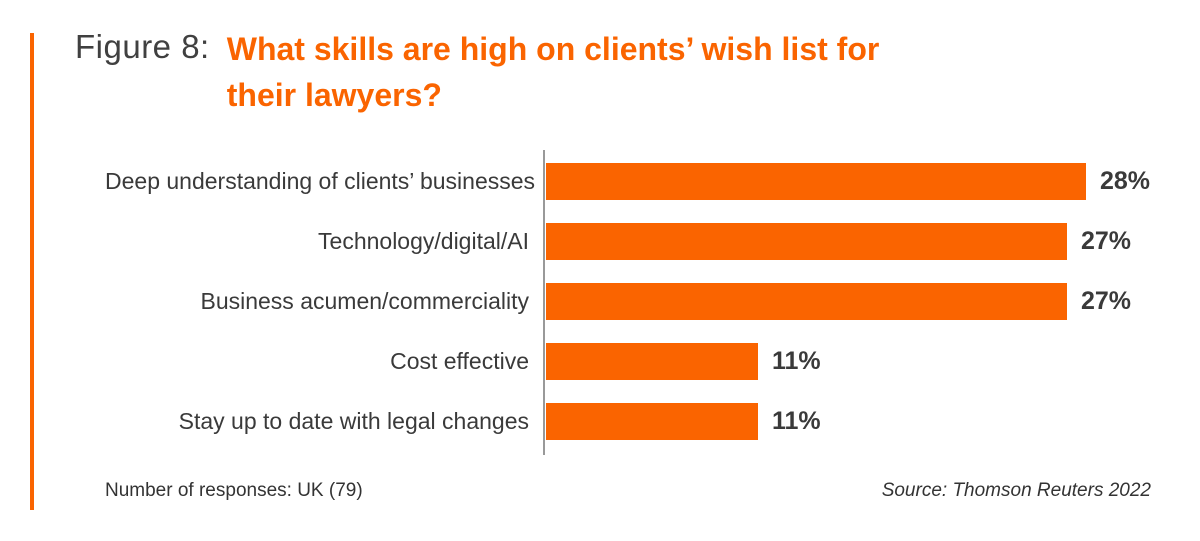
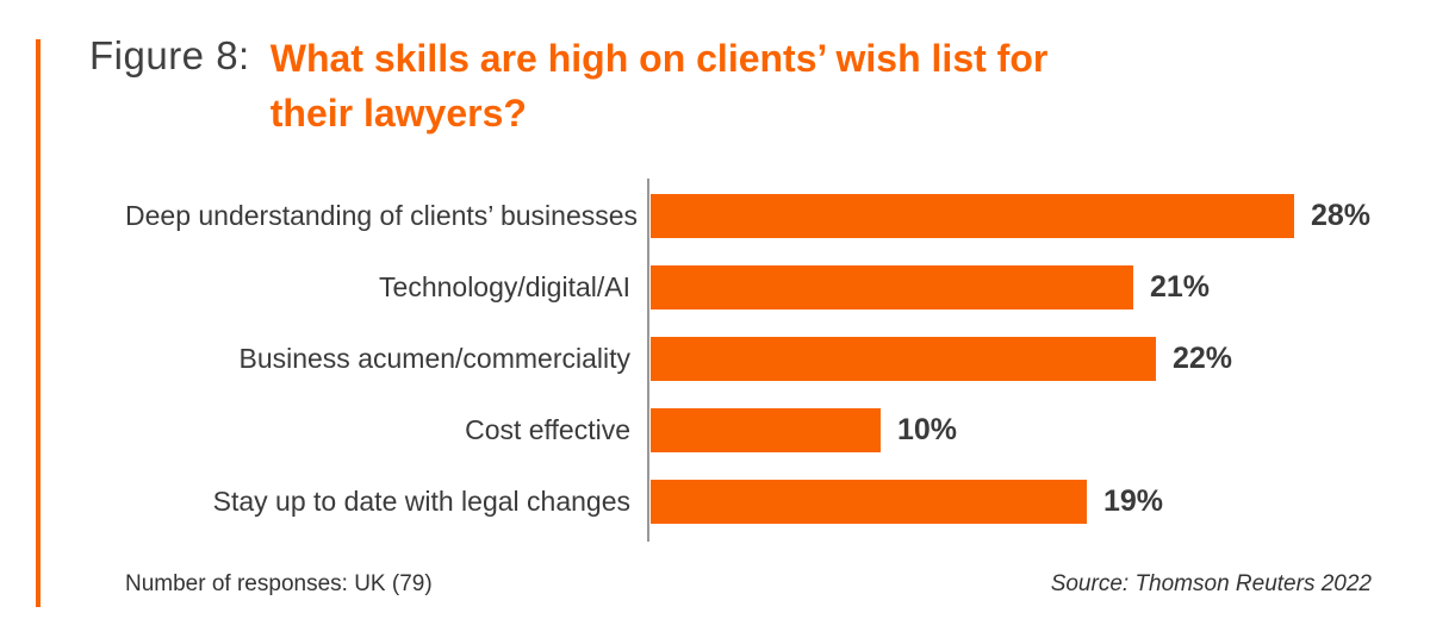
Technology/digital/AI: 27% -> 21%
Business acumen/commerciality: 27% -> 22%
Cost effective: 11% -> 10%
Stay up to date with legal changes: 11% -> 19%
